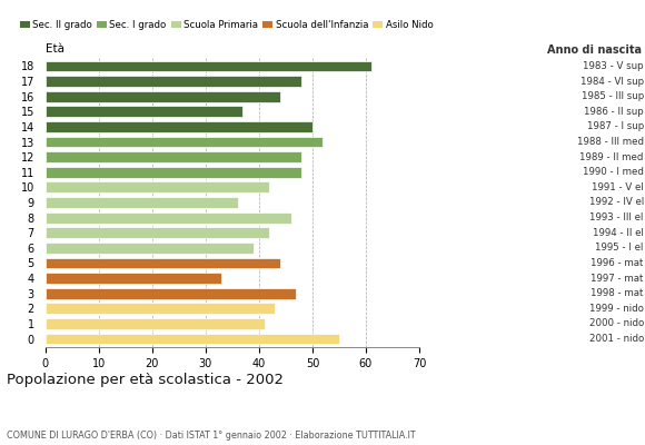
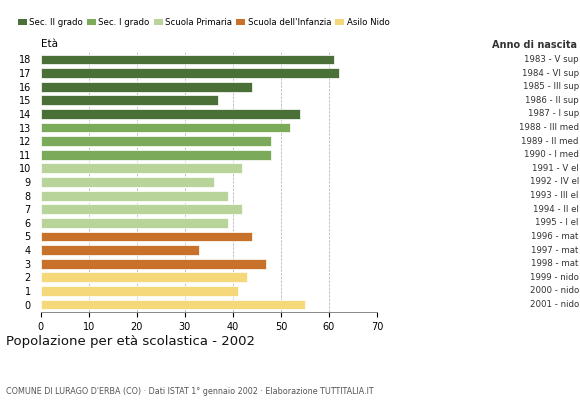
17: 48 -> 62
14: 50 -> 54
8: 46 -> 39
